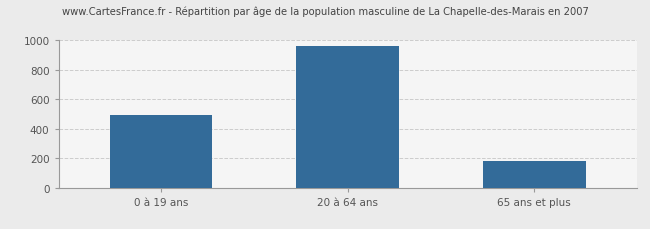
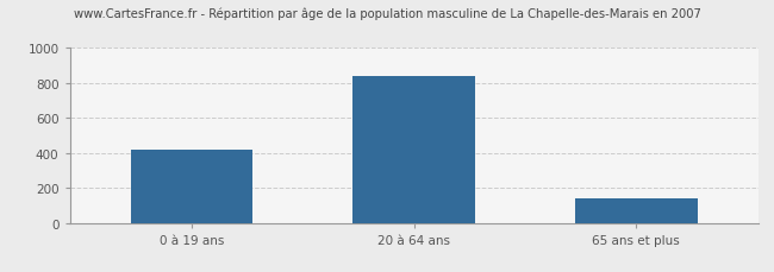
0 à 19 ans: 490 -> 420
20 à 64 ans: 960 -> 840
65 ans et plus: 180 -> 140
